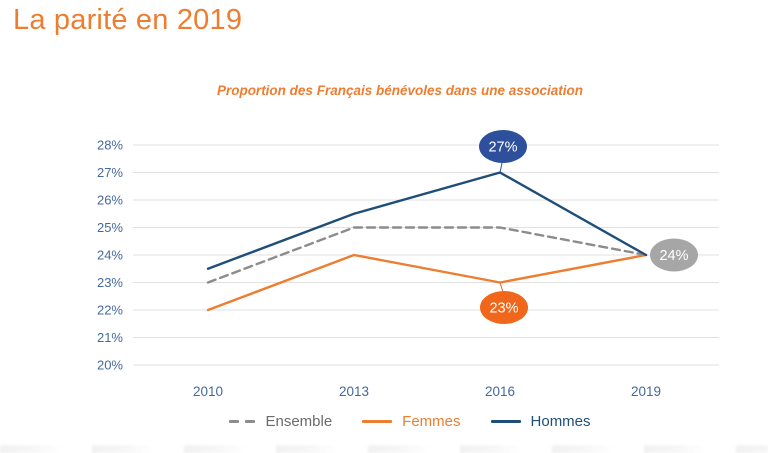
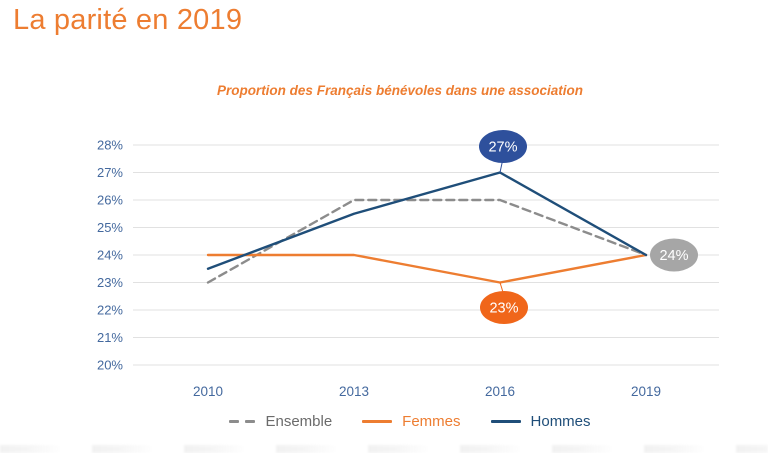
Femmes/2010: 22% -> 24%
Ensemble/2013: 25% -> 26%
Ensemble/2016: 25% -> 26%
